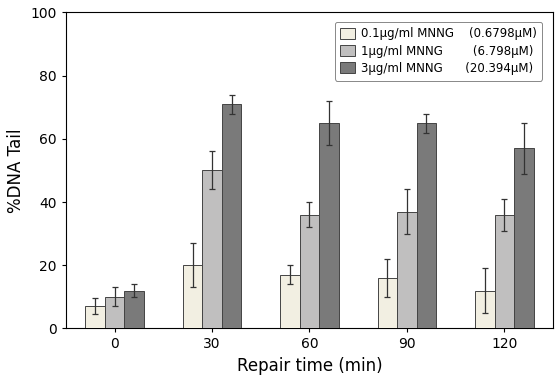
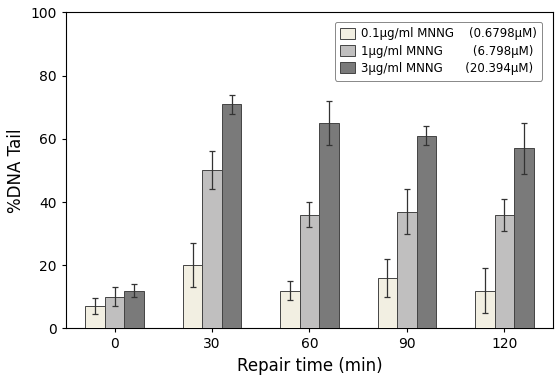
0.1μg/ml MNNG (0.6798μM)/60: 17 -> 12
3μg/ml MNNG (20.394μM)/90: 65 -> 61
